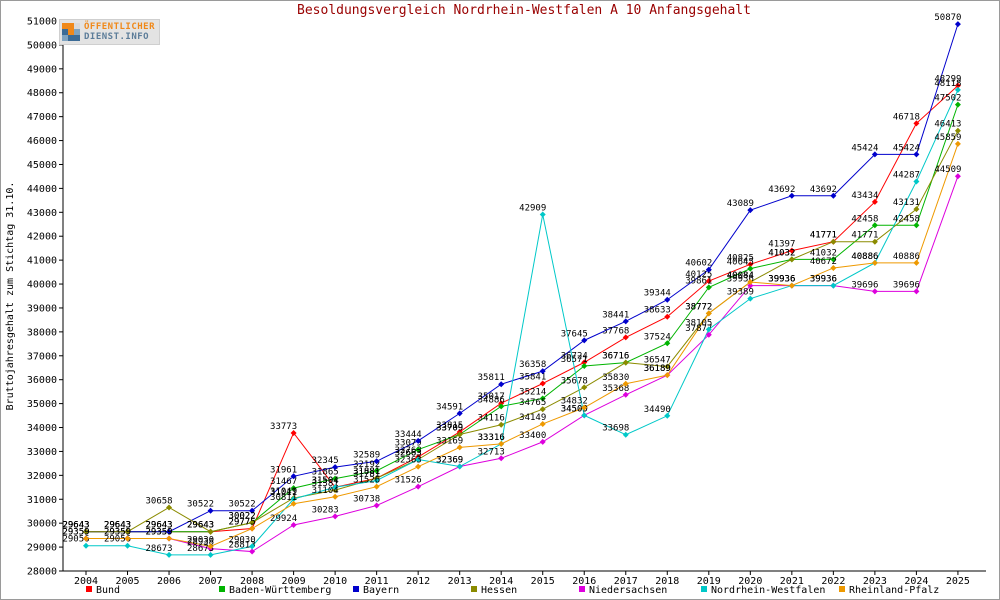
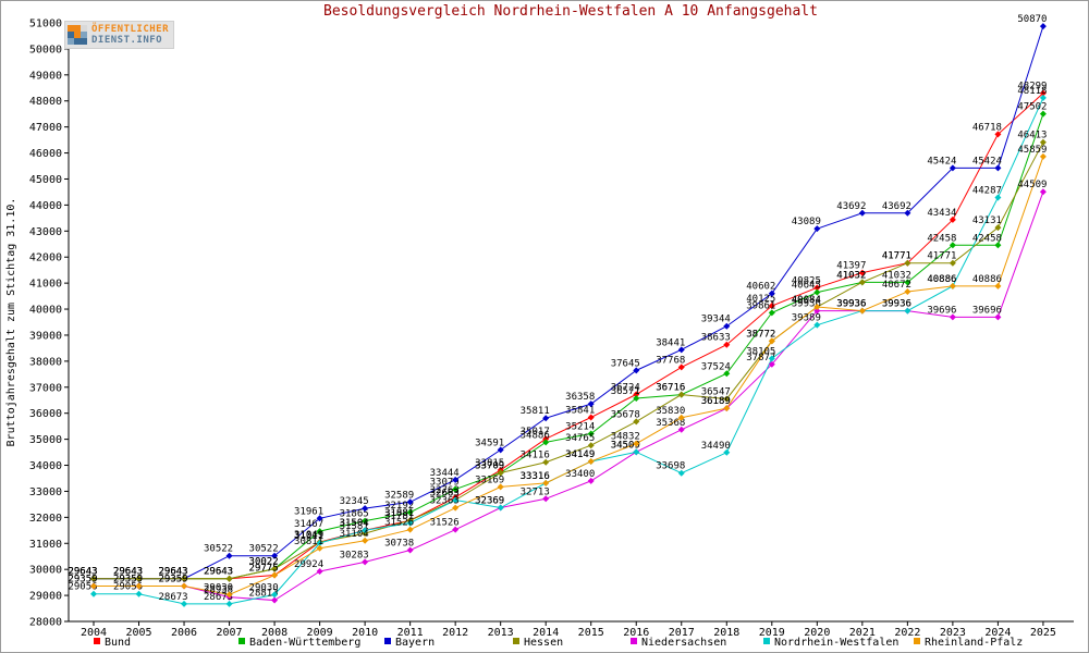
Hessen/2006: 30658 -> 29643
Bund/2009: 33773 -> 31049
Nordrhein-Westfalen/2015: 42909 -> 34149
